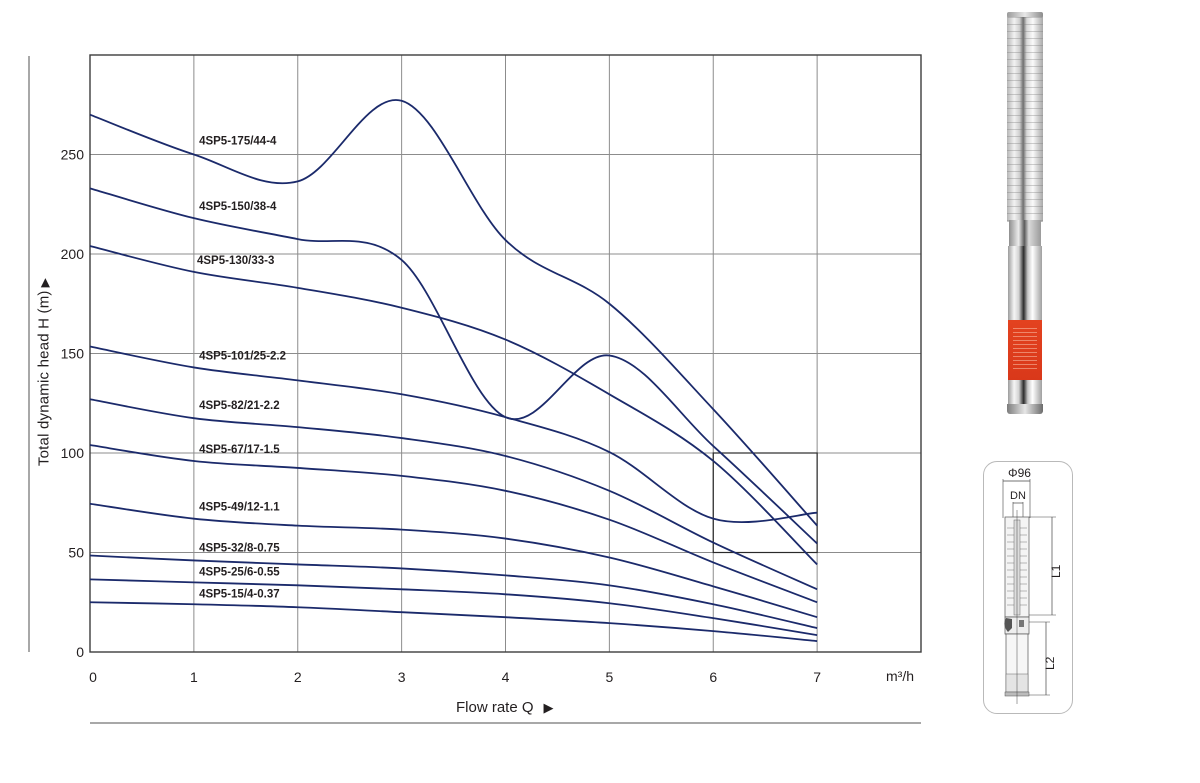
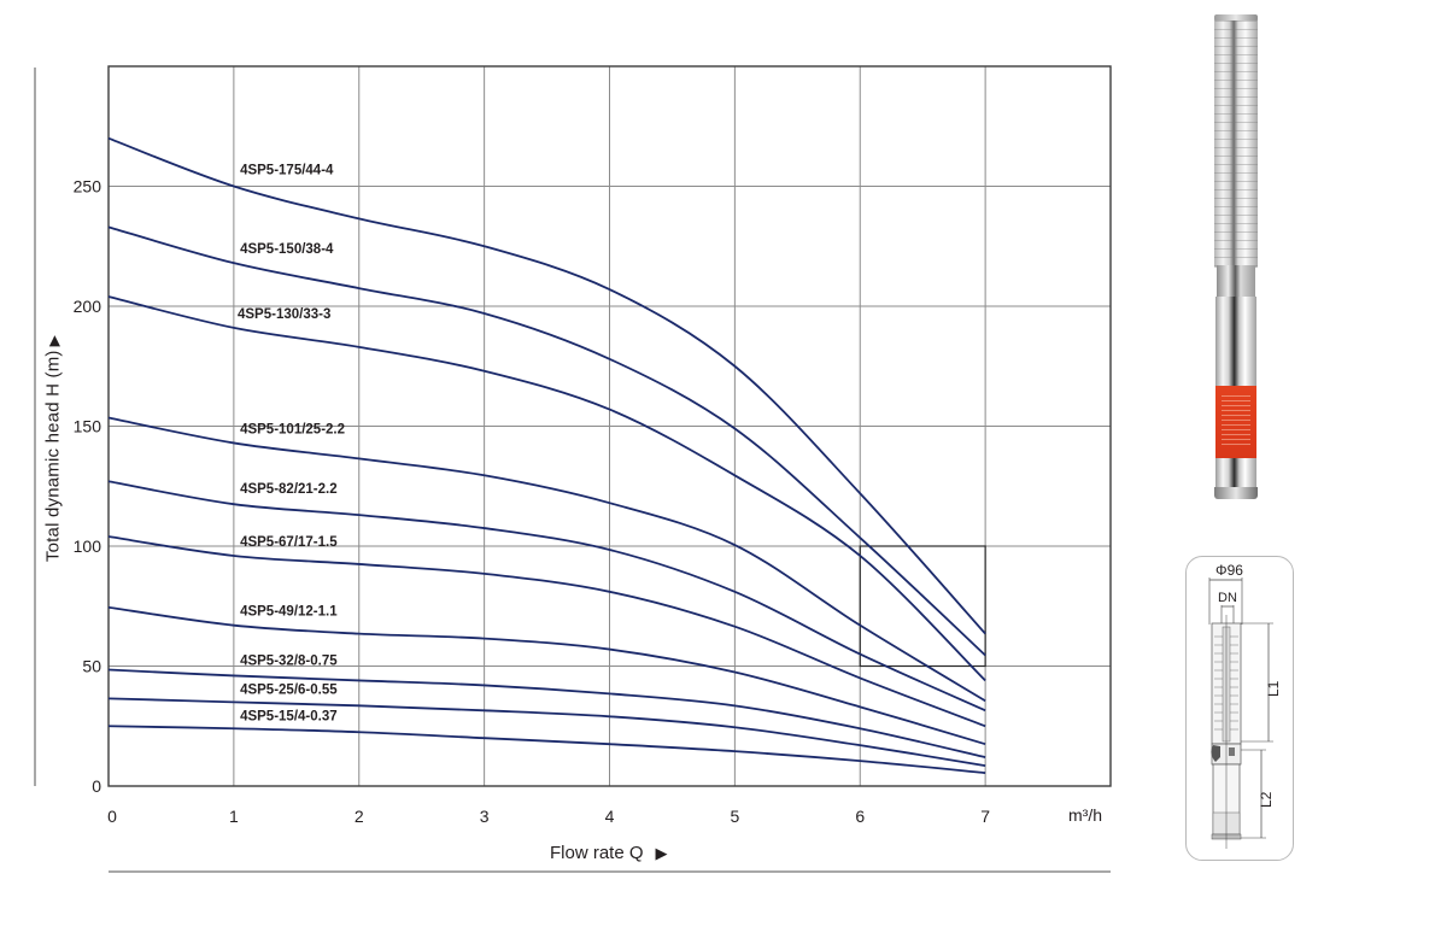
4SP5-175/44-4/3: 277 -> 225
4SP5-150/38-4/4: 118 -> 178
4SP5-101/25-2.2/7: 70 -> 36
